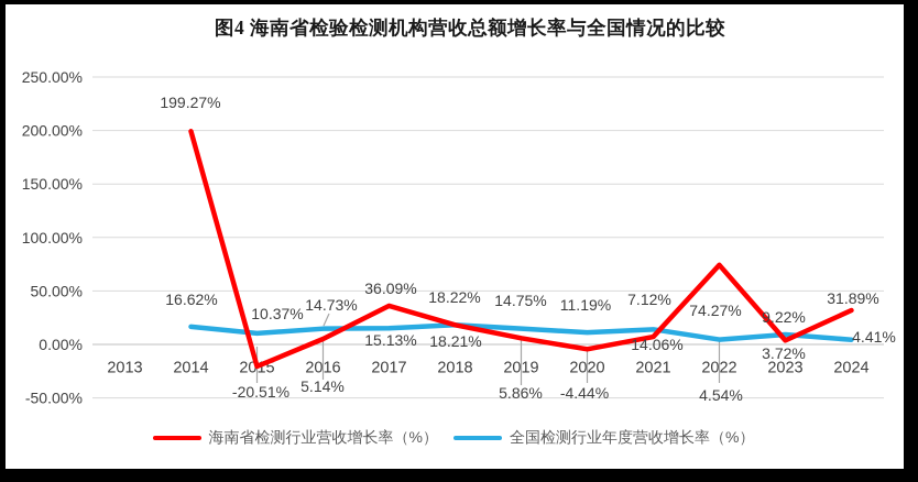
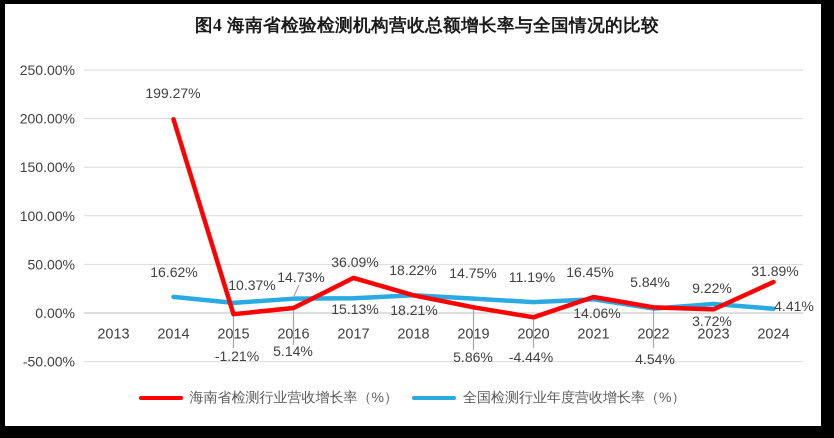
海南省检测行业营收增长率（%）/2015: -20.51% -> -1.21%
海南省检测行业营收增长率（%）/2021: 7.12% -> 16.45%
海南省检测行业营收增长率（%）/2022: 74.27% -> 5.84%
